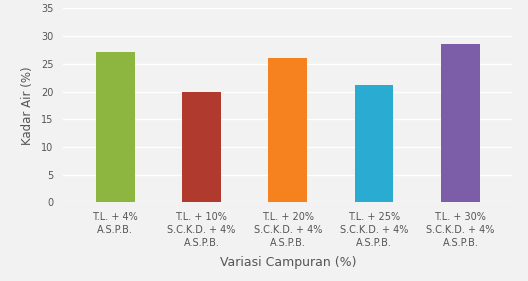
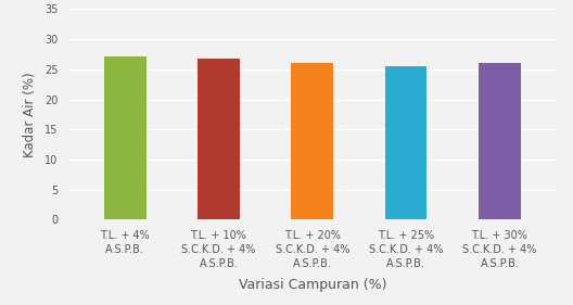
T.L. + 10% S.C.K.D. + 4% A.S.P.B.: 20.0 -> 26.8
T.L. + 25% S.C.K.D. + 4% A.S.P.B.: 21.2 -> 25.6
T.L. + 30% S.C.K.D. + 4% A.S.P.B.: 28.6 -> 26.0
